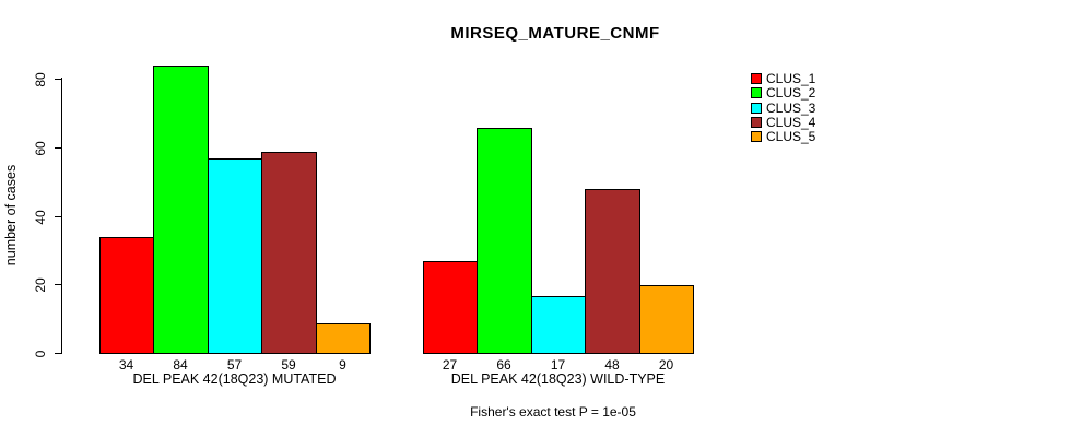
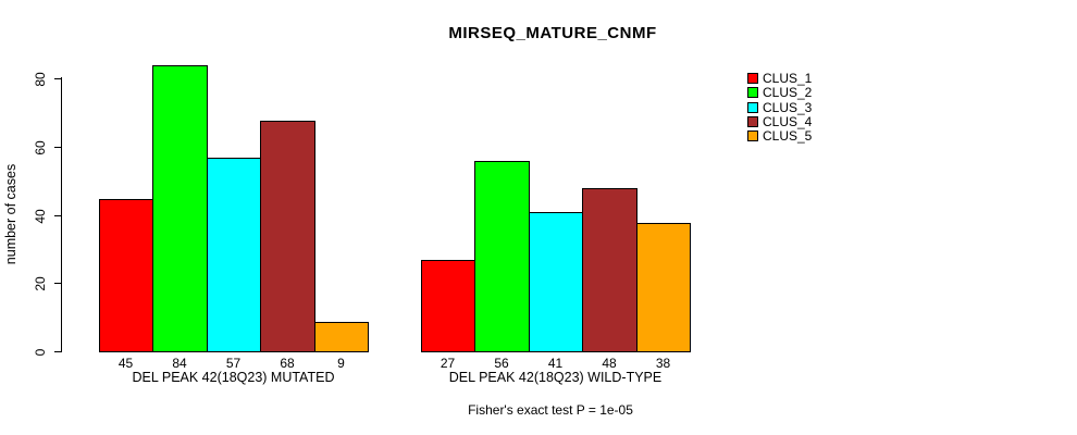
CLUS_1/DEL PEAK 42(18Q23) MUTATED: 34 -> 45
CLUS_4/DEL PEAK 42(18Q23) MUTATED: 59 -> 68
CLUS_2/DEL PEAK 42(18Q23) WILD-TYPE: 66 -> 56
CLUS_3/DEL PEAK 42(18Q23) WILD-TYPE: 17 -> 41
CLUS_5/DEL PEAK 42(18Q23) WILD-TYPE: 20 -> 38
